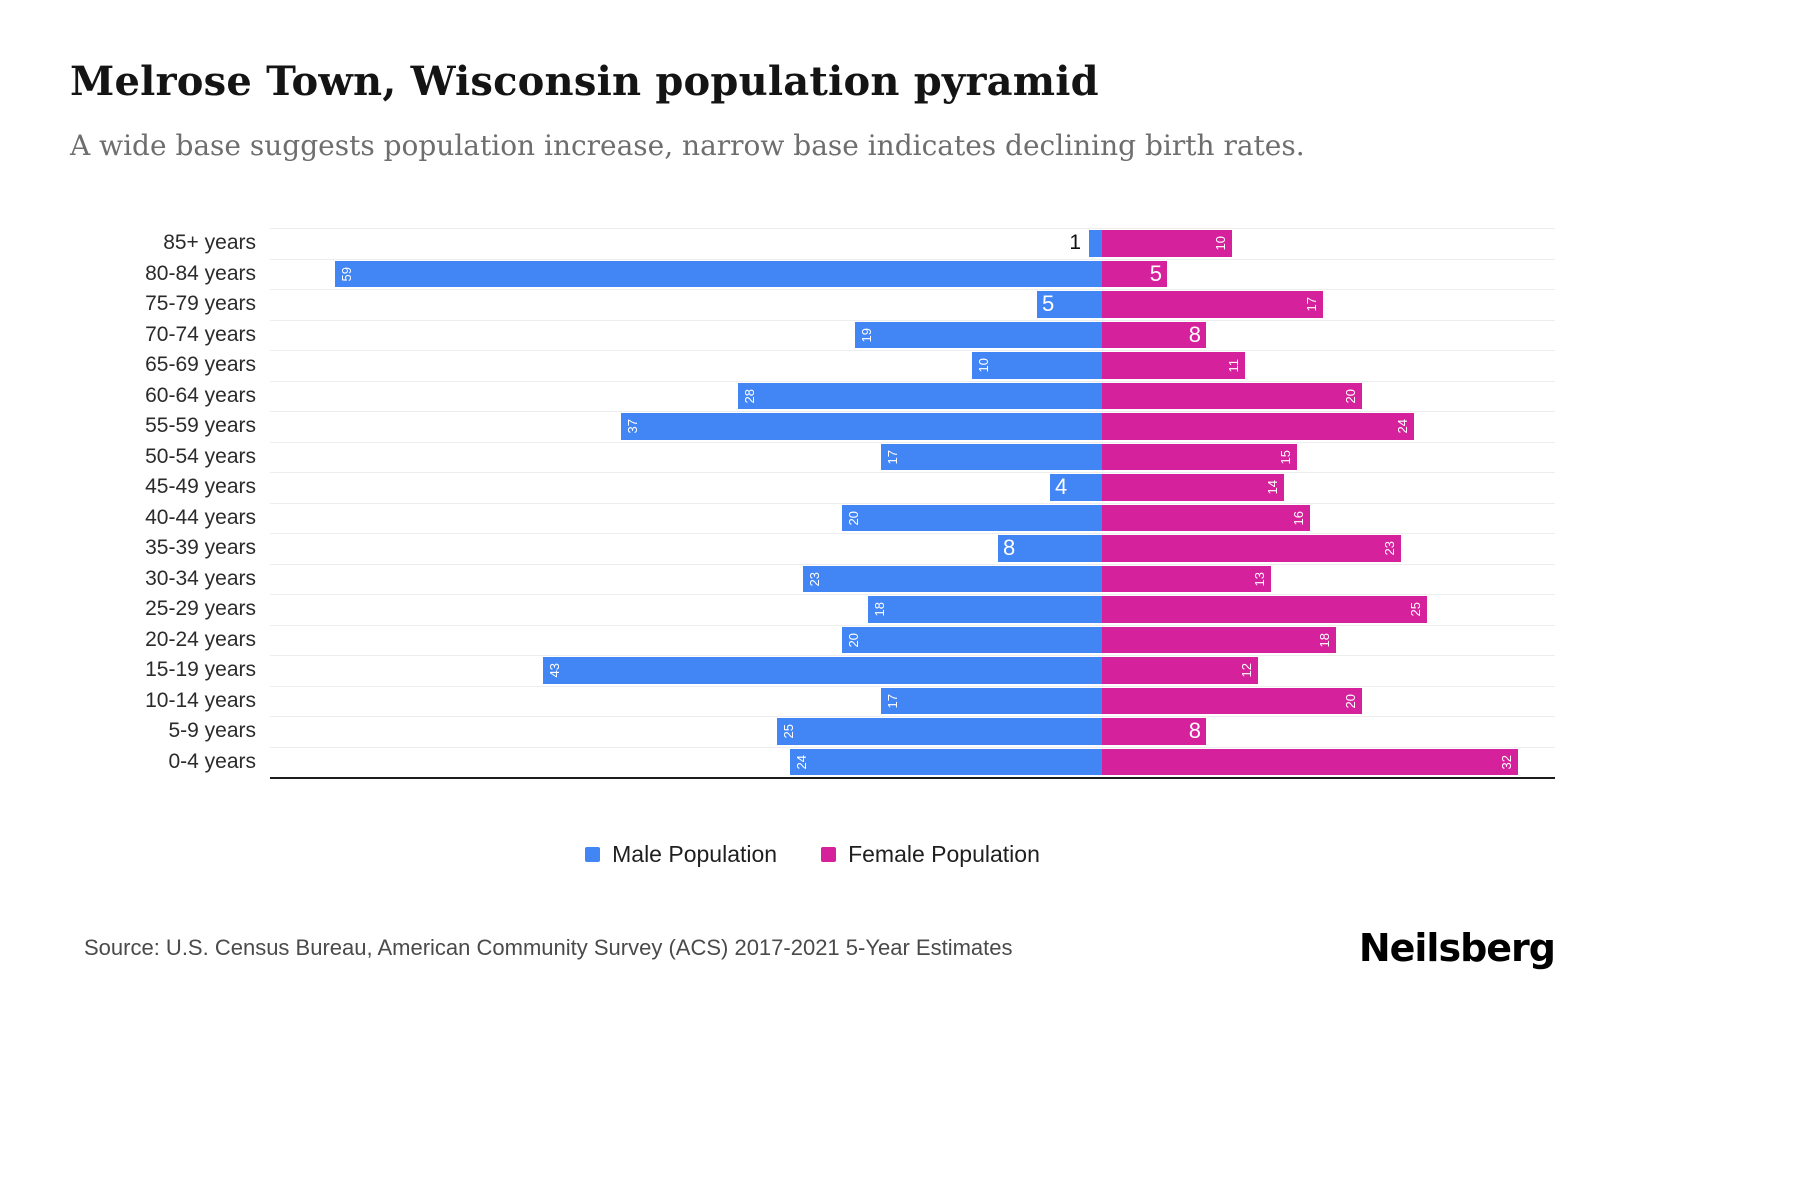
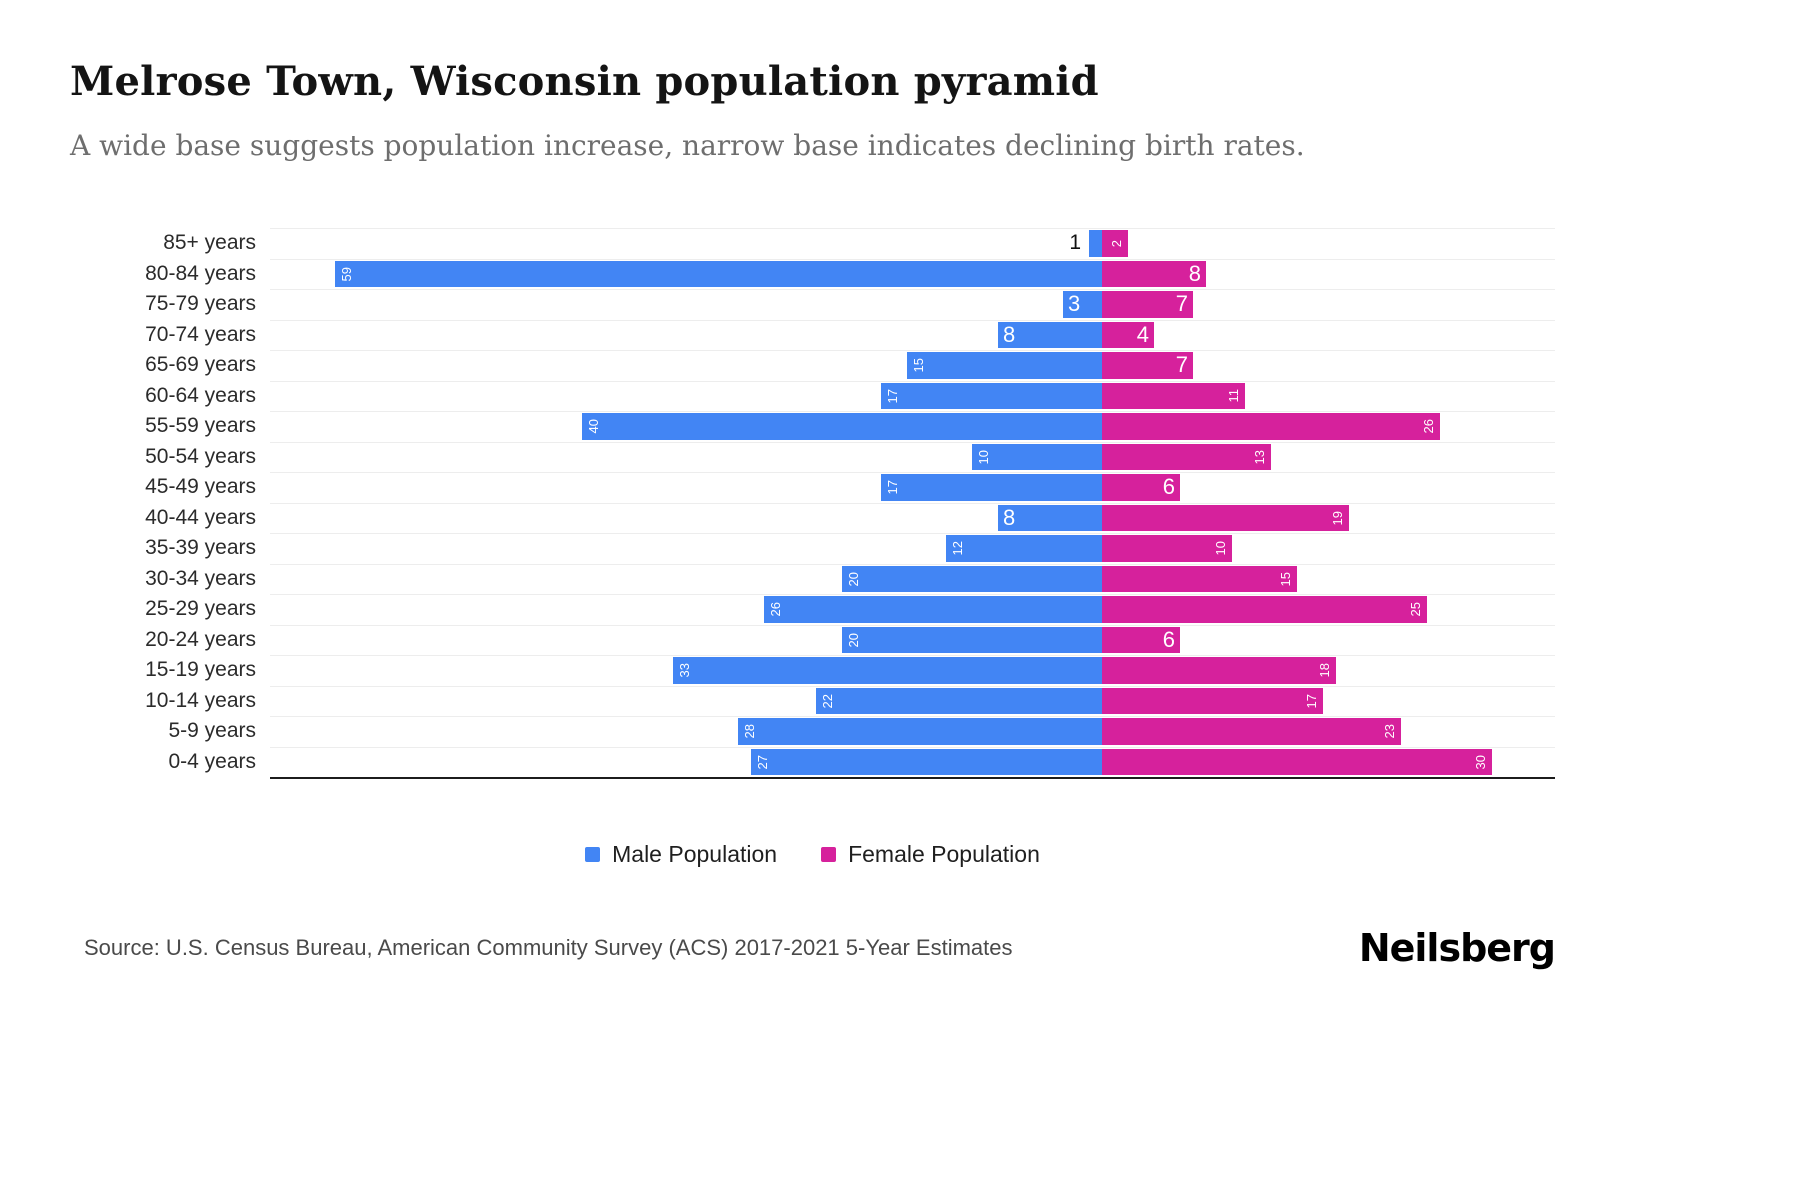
Female Population/85+ years: 10 -> 2
Female Population/80-84 years: 5 -> 8
Male Population/75-79 years: 5 -> 3
Female Population/75-79 years: 17 -> 7
Male Population/70-74 years: 19 -> 8
Female Population/70-74 years: 8 -> 4
Male Population/65-69 years: 10 -> 15
Female Population/65-69 years: 11 -> 7
Male Population/60-64 years: 28 -> 17
Female Population/60-64 years: 20 -> 11
Male Population/55-59 years: 37 -> 40
Female Population/55-59 years: 24 -> 26
Male Population/50-54 years: 17 -> 10
Female Population/50-54 years: 15 -> 13
Male Population/45-49 years: 4 -> 17
Female Population/45-49 years: 14 -> 6
Male Population/40-44 years: 20 -> 8
Female Population/40-44 years: 16 -> 19
Male Population/35-39 years: 8 -> 12
Female Population/35-39 years: 23 -> 10
Male Population/30-34 years: 23 -> 20
Female Population/30-34 years: 13 -> 15
Male Population/25-29 years: 18 -> 26
Female Population/20-24 years: 18 -> 6
Male Population/15-19 years: 43 -> 33
Female Population/15-19 years: 12 -> 18
Male Population/10-14 years: 17 -> 22
Female Population/10-14 years: 20 -> 17
Male Population/5-9 years: 25 -> 28
Female Population/5-9 years: 8 -> 23
Male Population/0-4 years: 24 -> 27
Female Population/0-4 years: 32 -> 30
